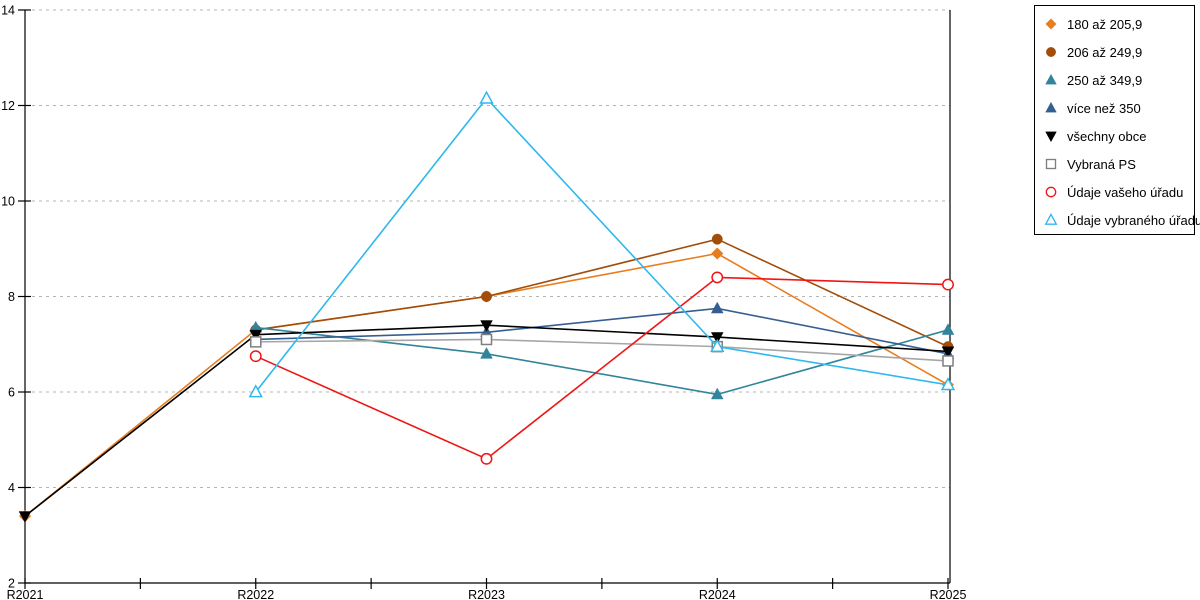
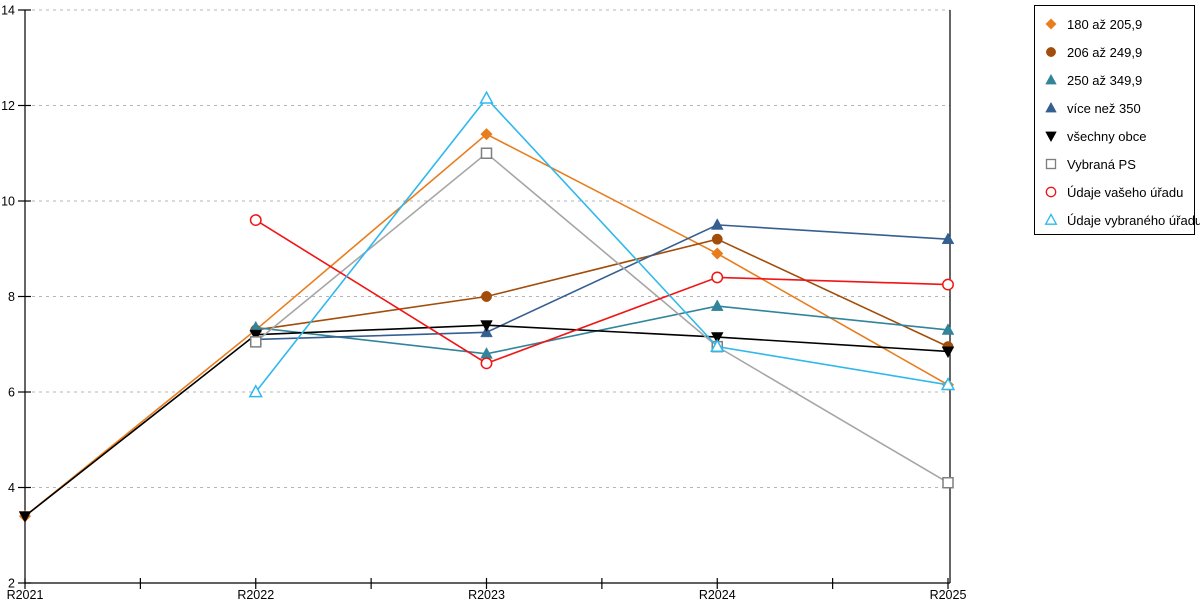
Údaje vašeho úřadu/R2022: 6.8 -> 9.6
180 až 205,9/R2023: 8.0 -> 11.4
Vybraná PS/R2023: 7.1 -> 11.0
Údaje vašeho úřadu/R2023: 4.6 -> 6.6
250 až 349,9/R2024: 6.0 -> 7.8
více než 350/R2024: 7.8 -> 9.5
více než 350/R2025: 6.8 -> 9.2
Vybraná PS/R2025: 6.7 -> 4.1
